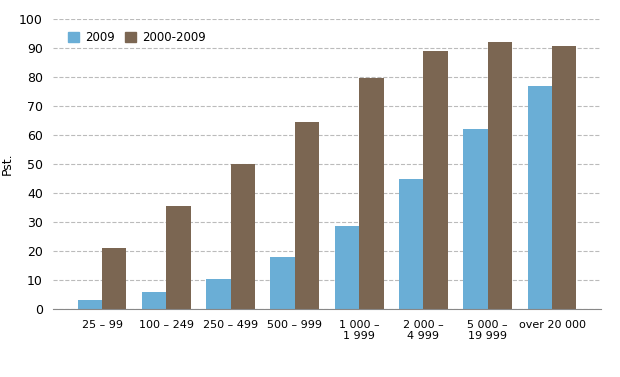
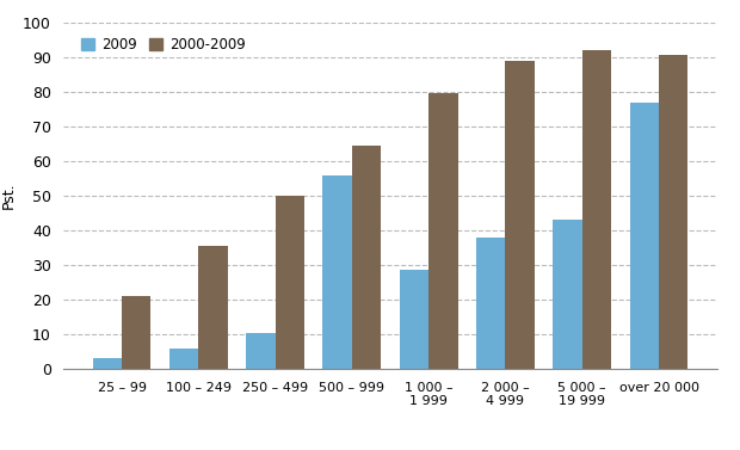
2009/500 – 999: 18.0 -> 56.0
2009/2 000 – 4 999: 45.0 -> 38.0
2009/5 000 – 19 999: 62.0 -> 43.0
